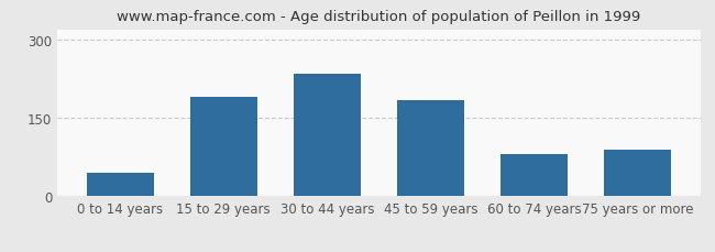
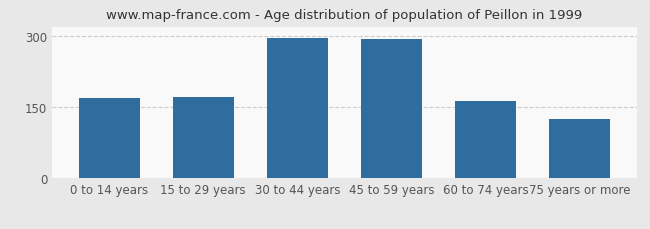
0 to 14 years: 45 -> 170
15 to 29 years: 190 -> 172
30 to 44 years: 235 -> 295
45 to 59 years: 185 -> 294
60 to 74 years: 80 -> 163
75 years or more: 90 -> 125
